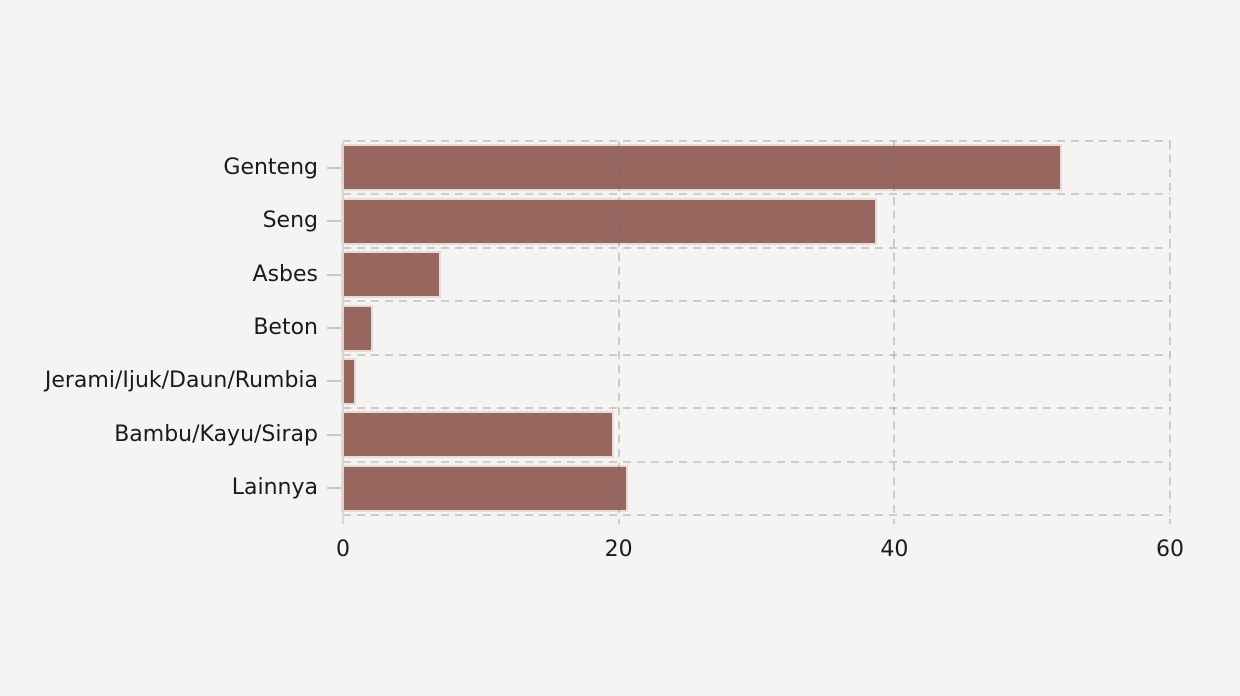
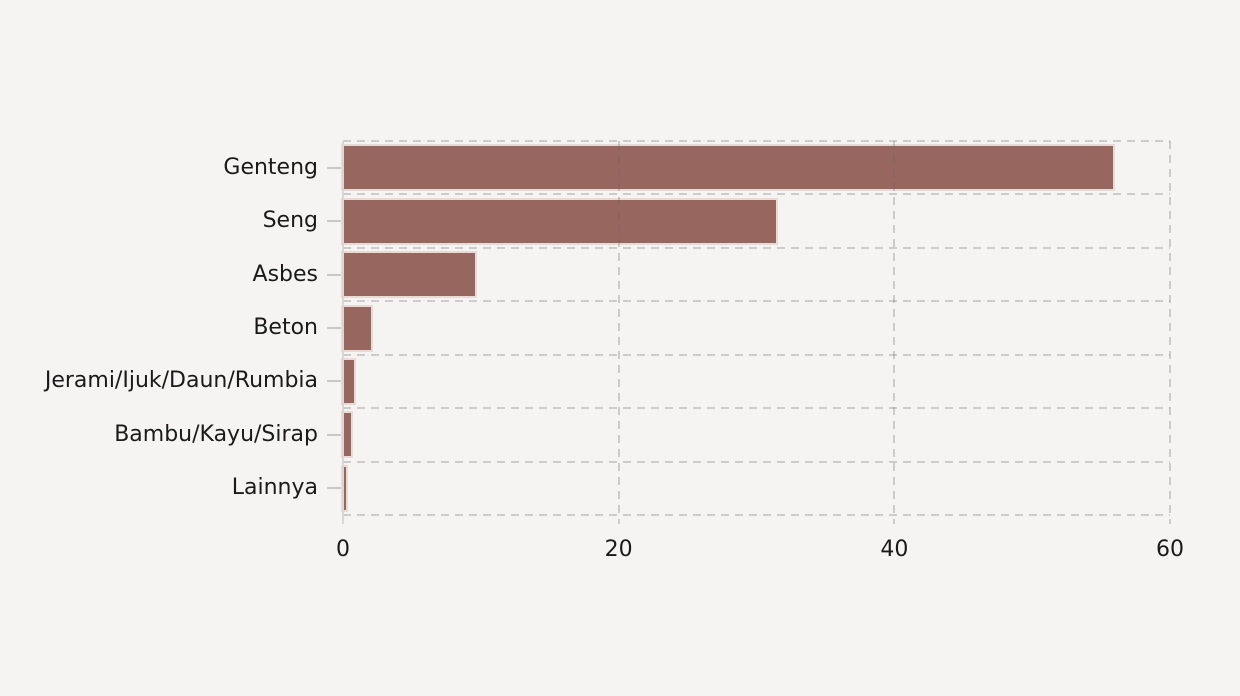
Genteng: 52.0 -> 55.9
Seng: 38.6 -> 31.4
Asbes: 7.0 -> 9.6
Bambu/Kayu/Sirap: 19.5 -> 0.6
Lainnya: 20.5 -> 0.2
